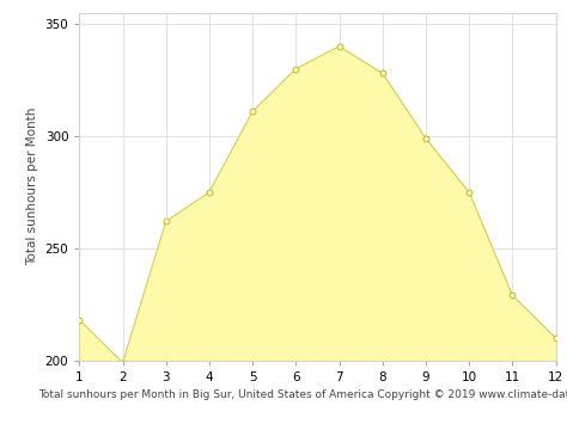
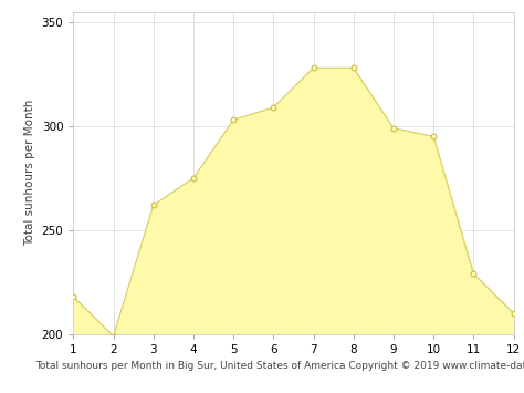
5: 311 -> 303
6: 330 -> 309
7: 340 -> 328
10: 275 -> 295
